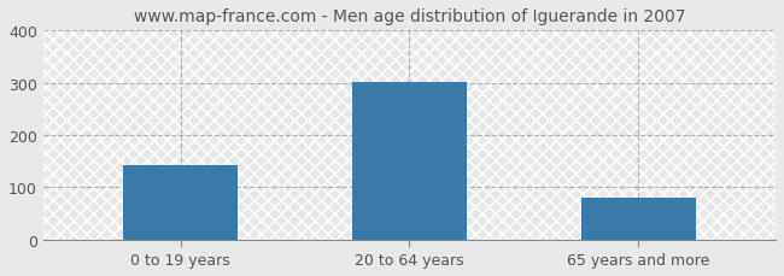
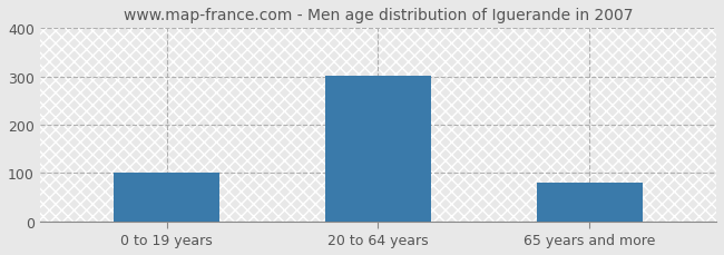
0 to 19 years: 142 -> 100
